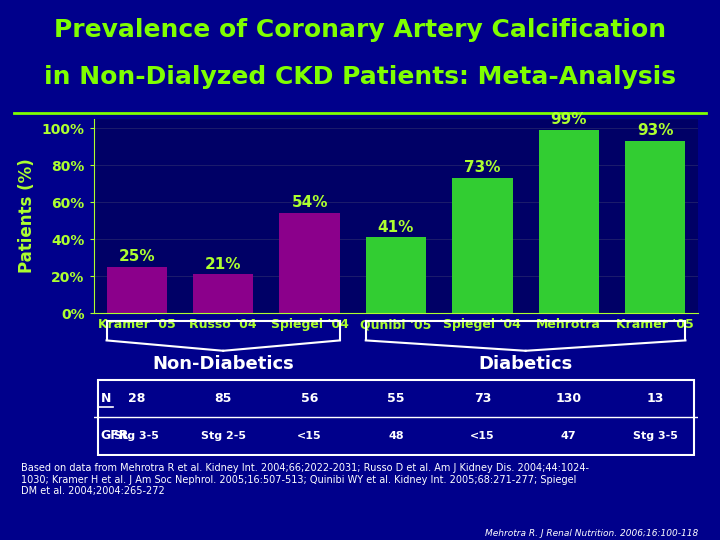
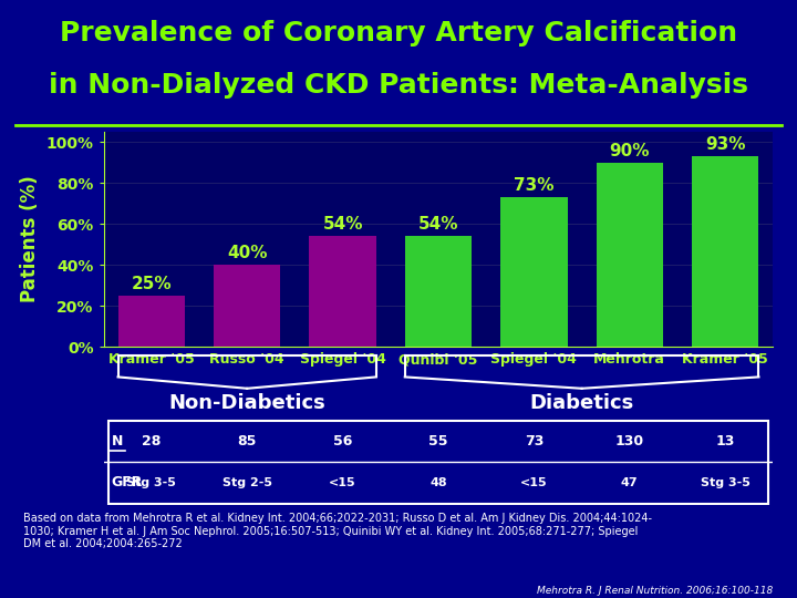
Russo '04: 21% -> 40%
Qunibi '05: 41% -> 54%
Mehrotra: 99% -> 90%
